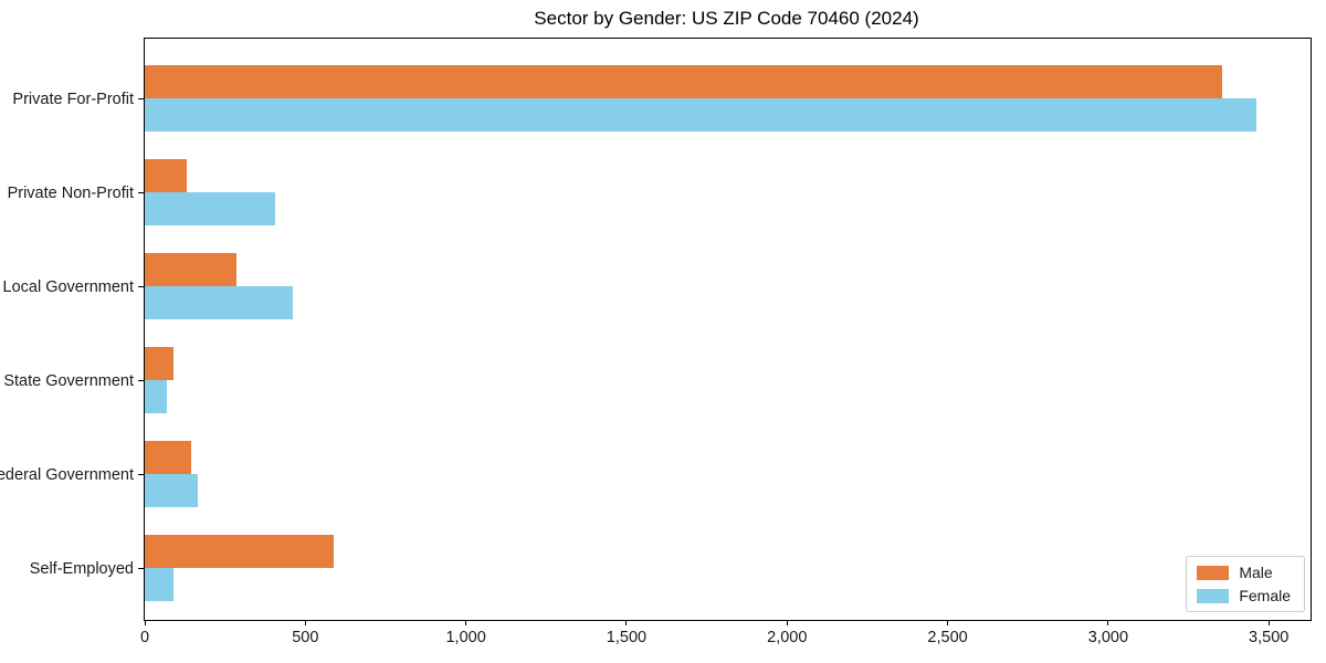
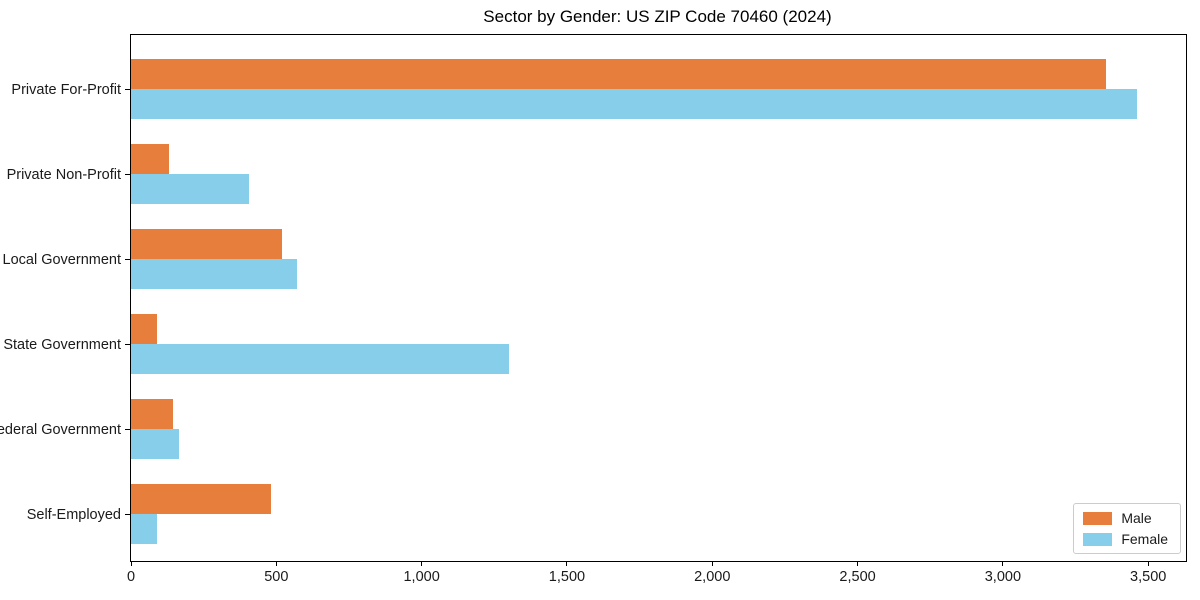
Male/Local Government: 280 -> 520
Female/Local Government: 460 -> 570
Female/State Government: 70 -> 1300
Male/Self-Employed: 590 -> 480
